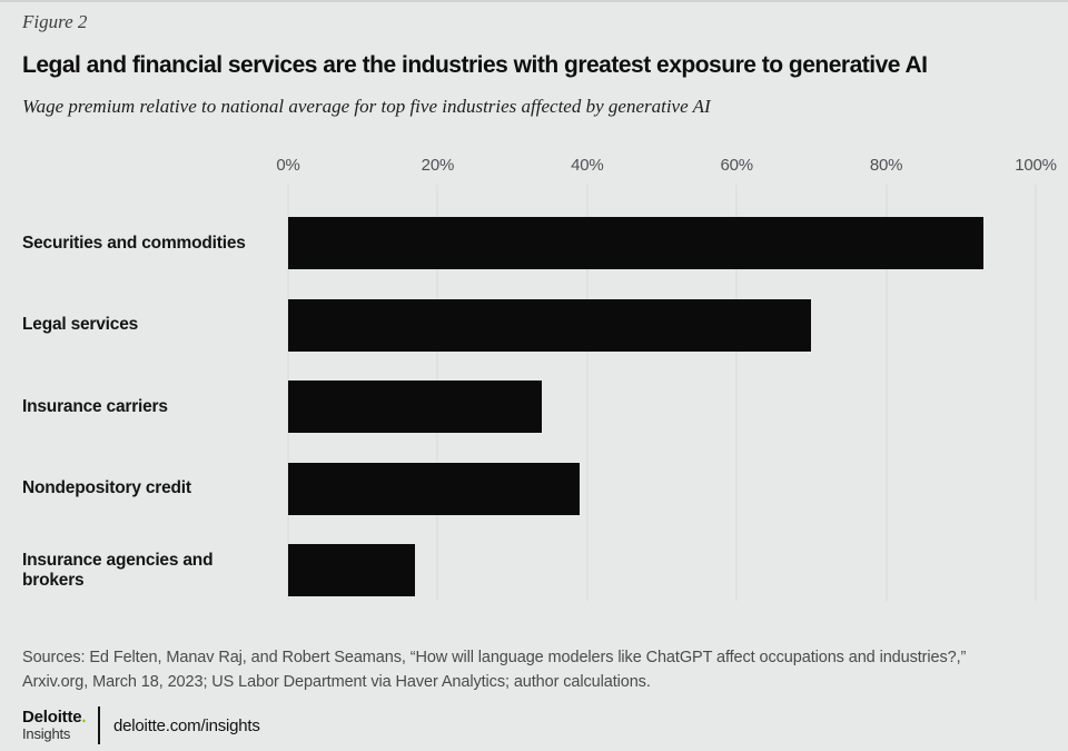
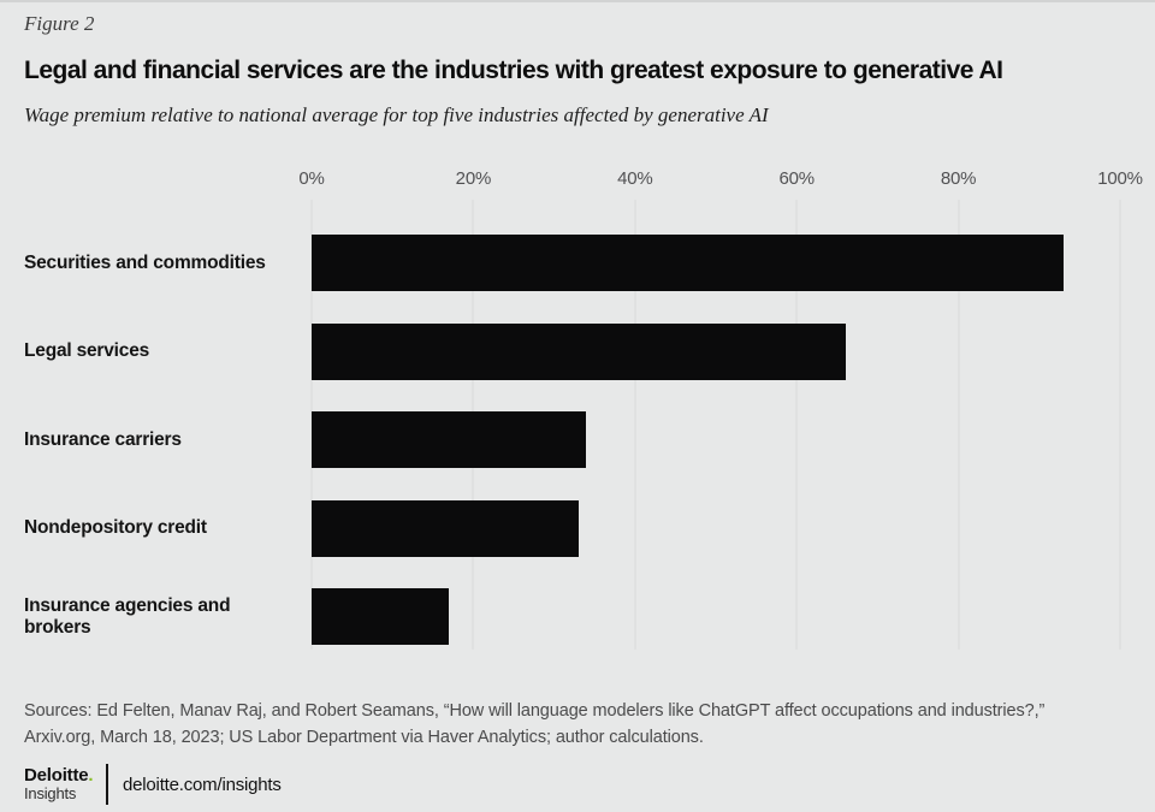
Legal services: 70% -> 66%
Nondepository credit: 39% -> 33%
